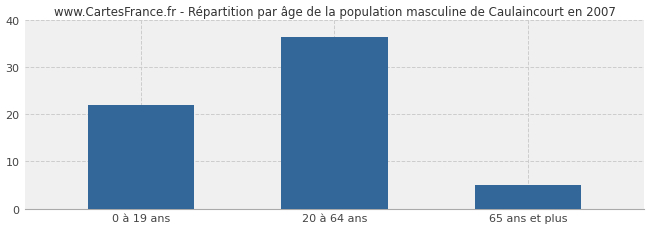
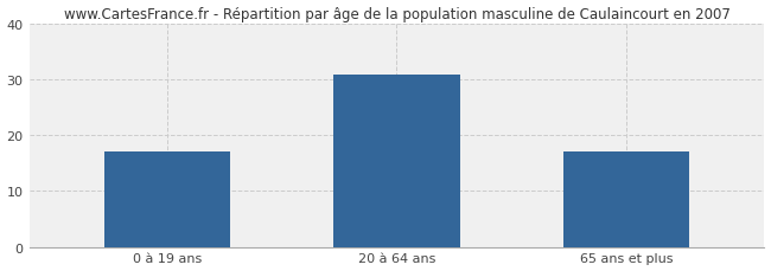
0 à 19 ans: 22.0 -> 17.0
20 à 64 ans: 36.5 -> 31.0
65 ans et plus: 5.0 -> 17.0
